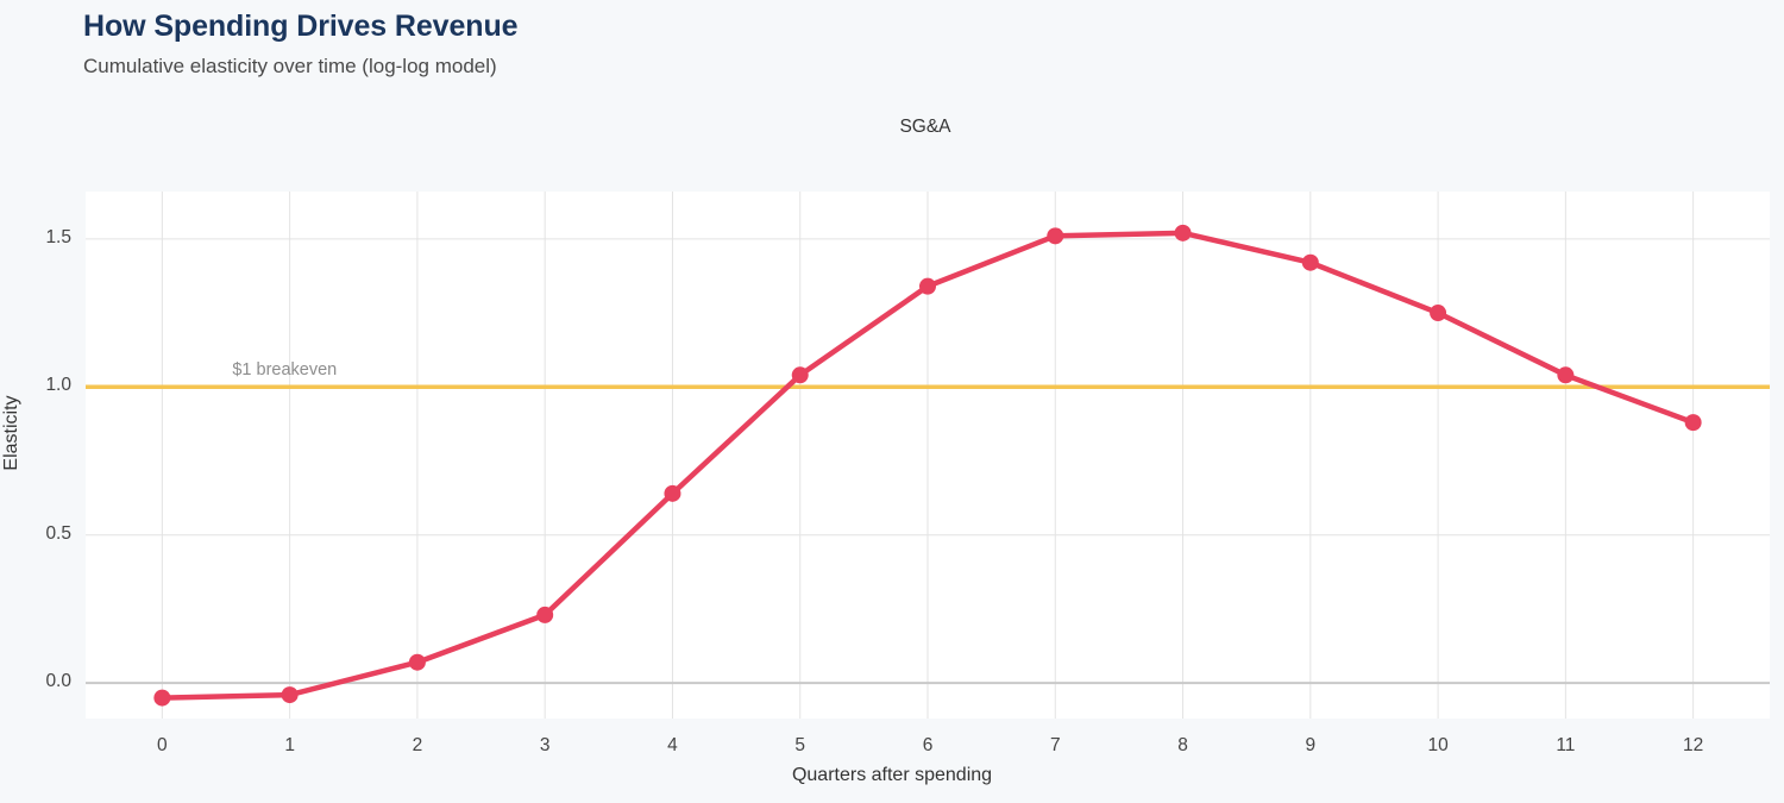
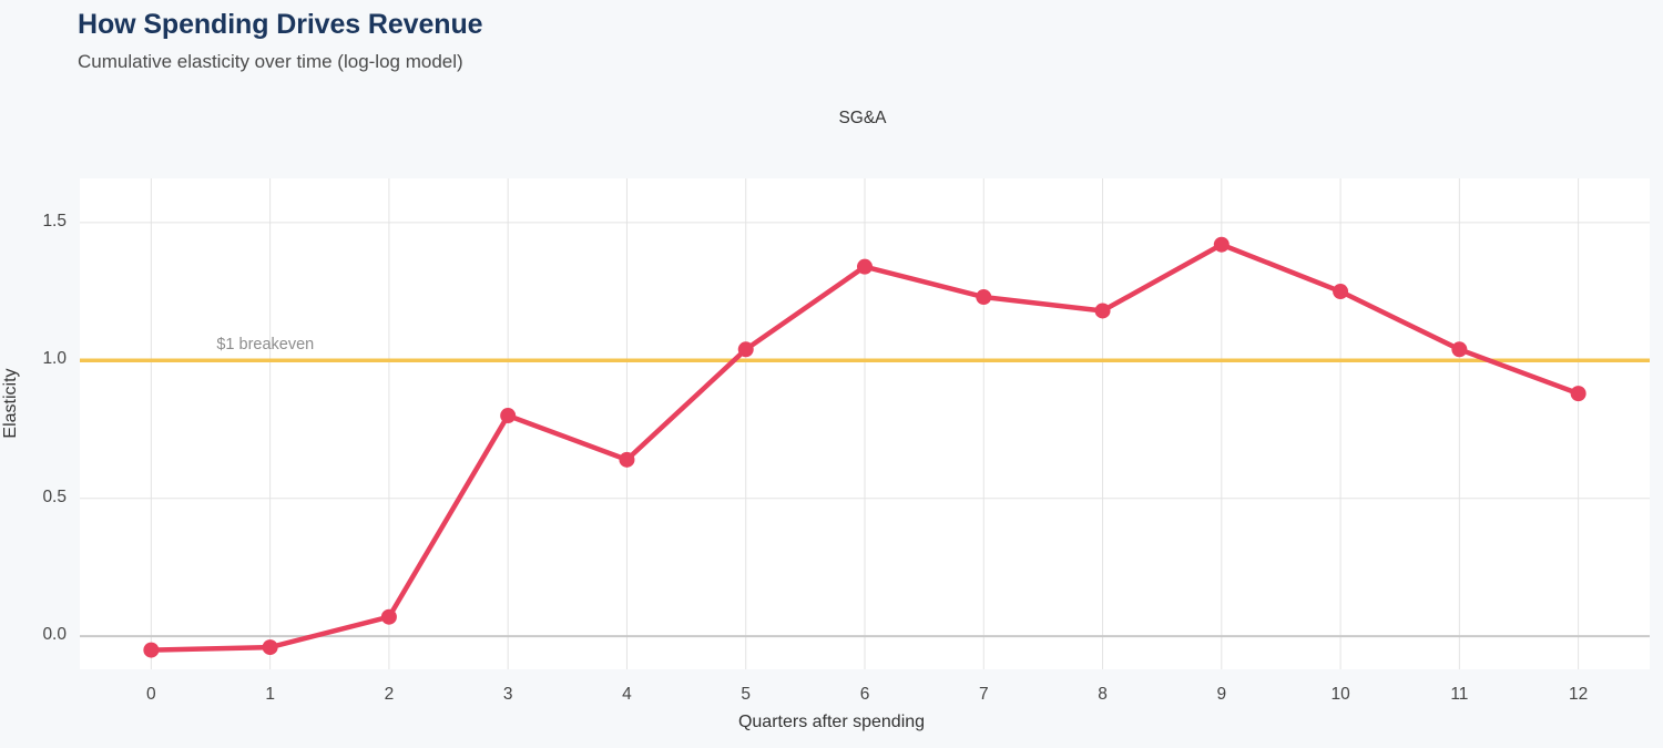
3: 0.23 -> 0.80
7: 1.51 -> 1.23
8: 1.52 -> 1.18
